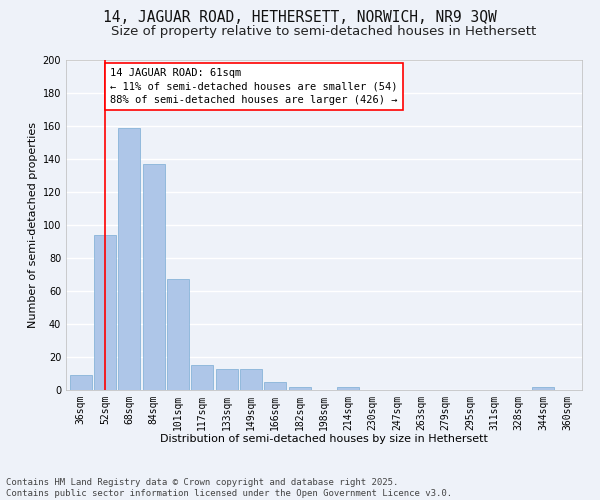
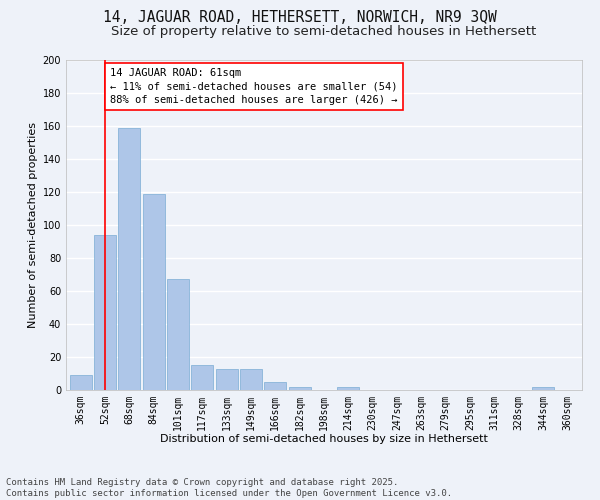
84sqm: 137 -> 119
